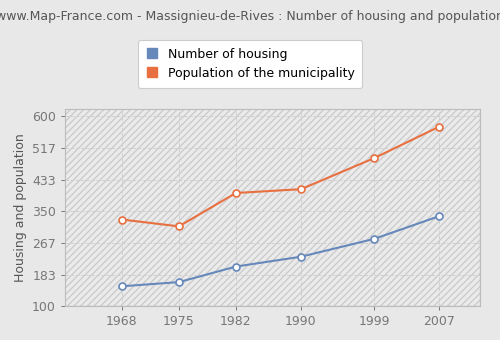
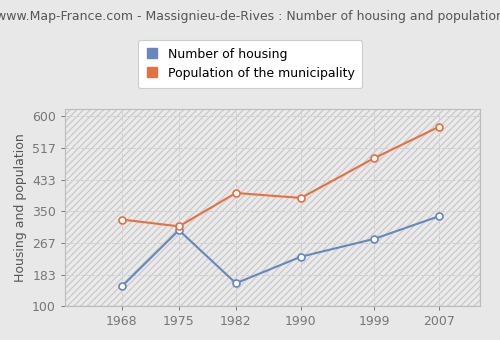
Number of housing/1975: 163 -> 300
Number of housing/1982: 204 -> 160
Population of the municipality/1990: 408 -> 385
